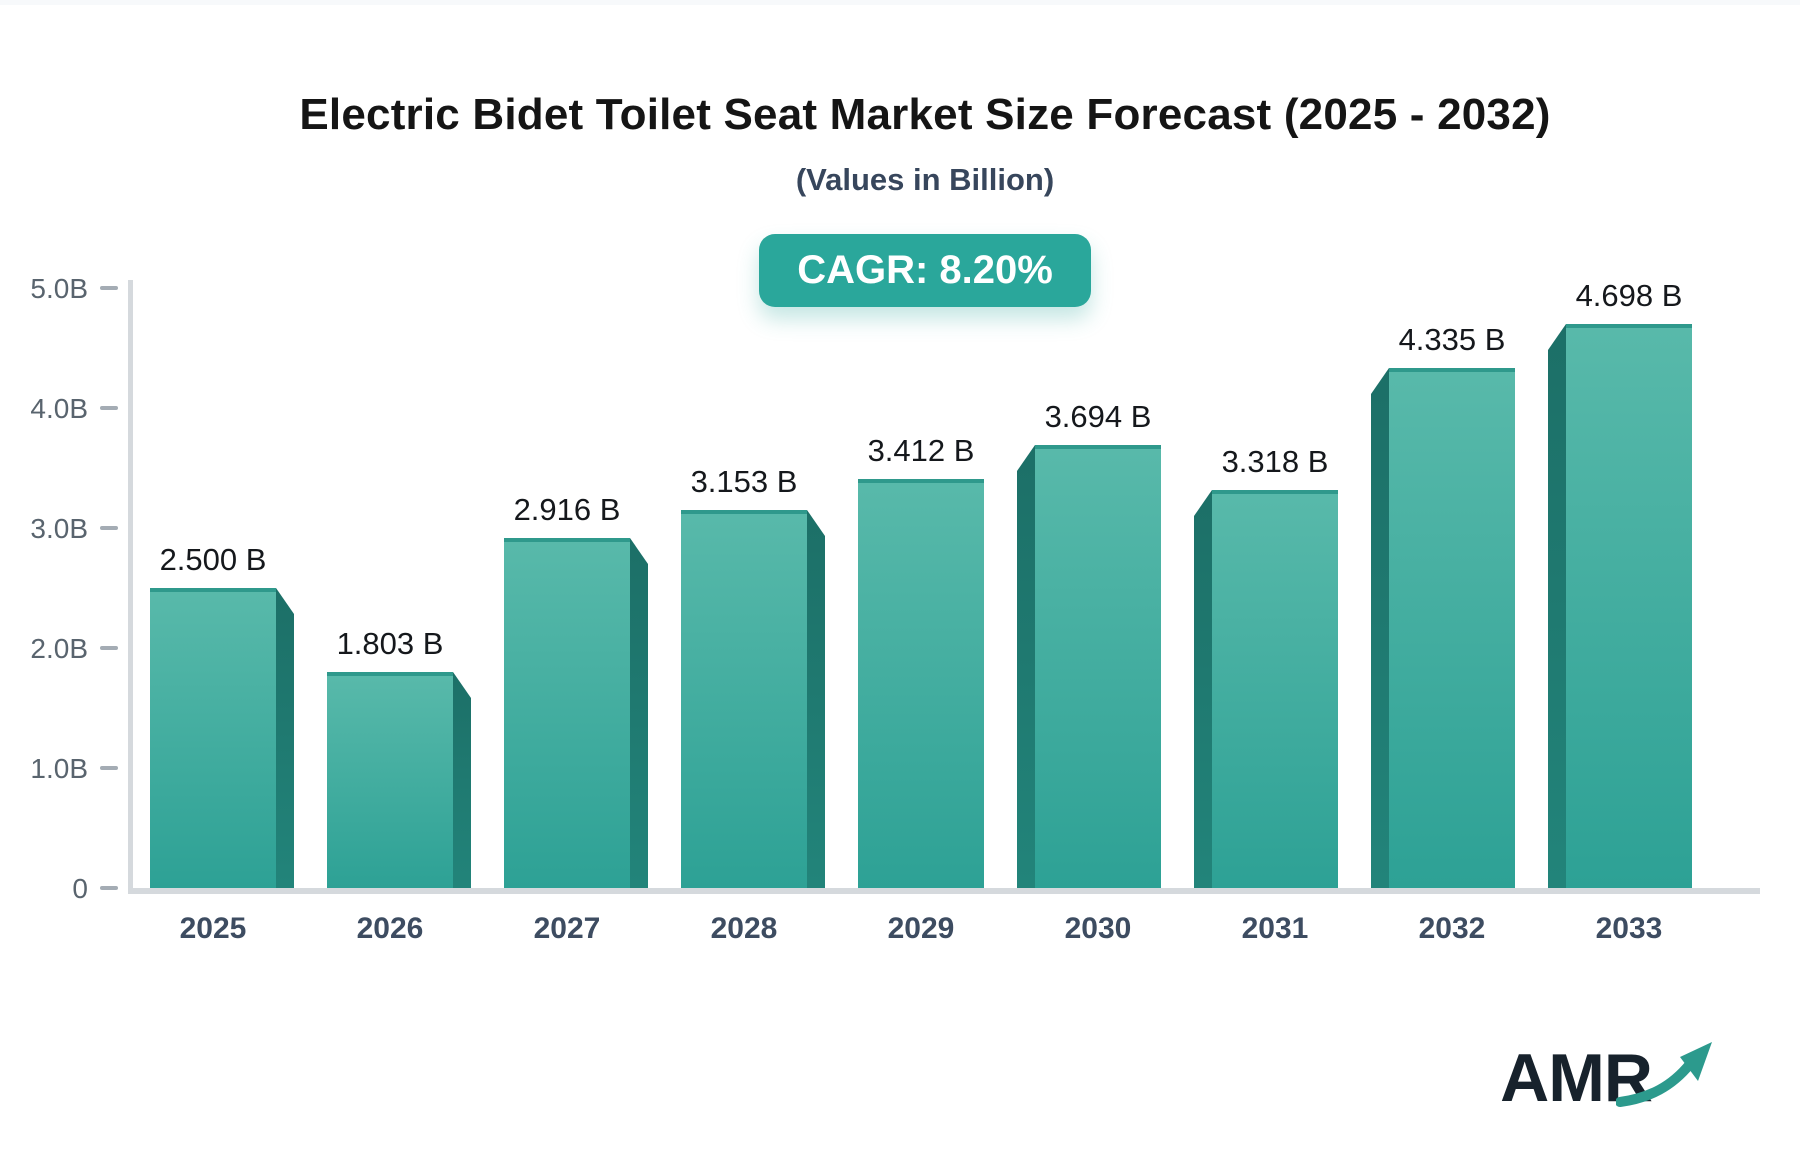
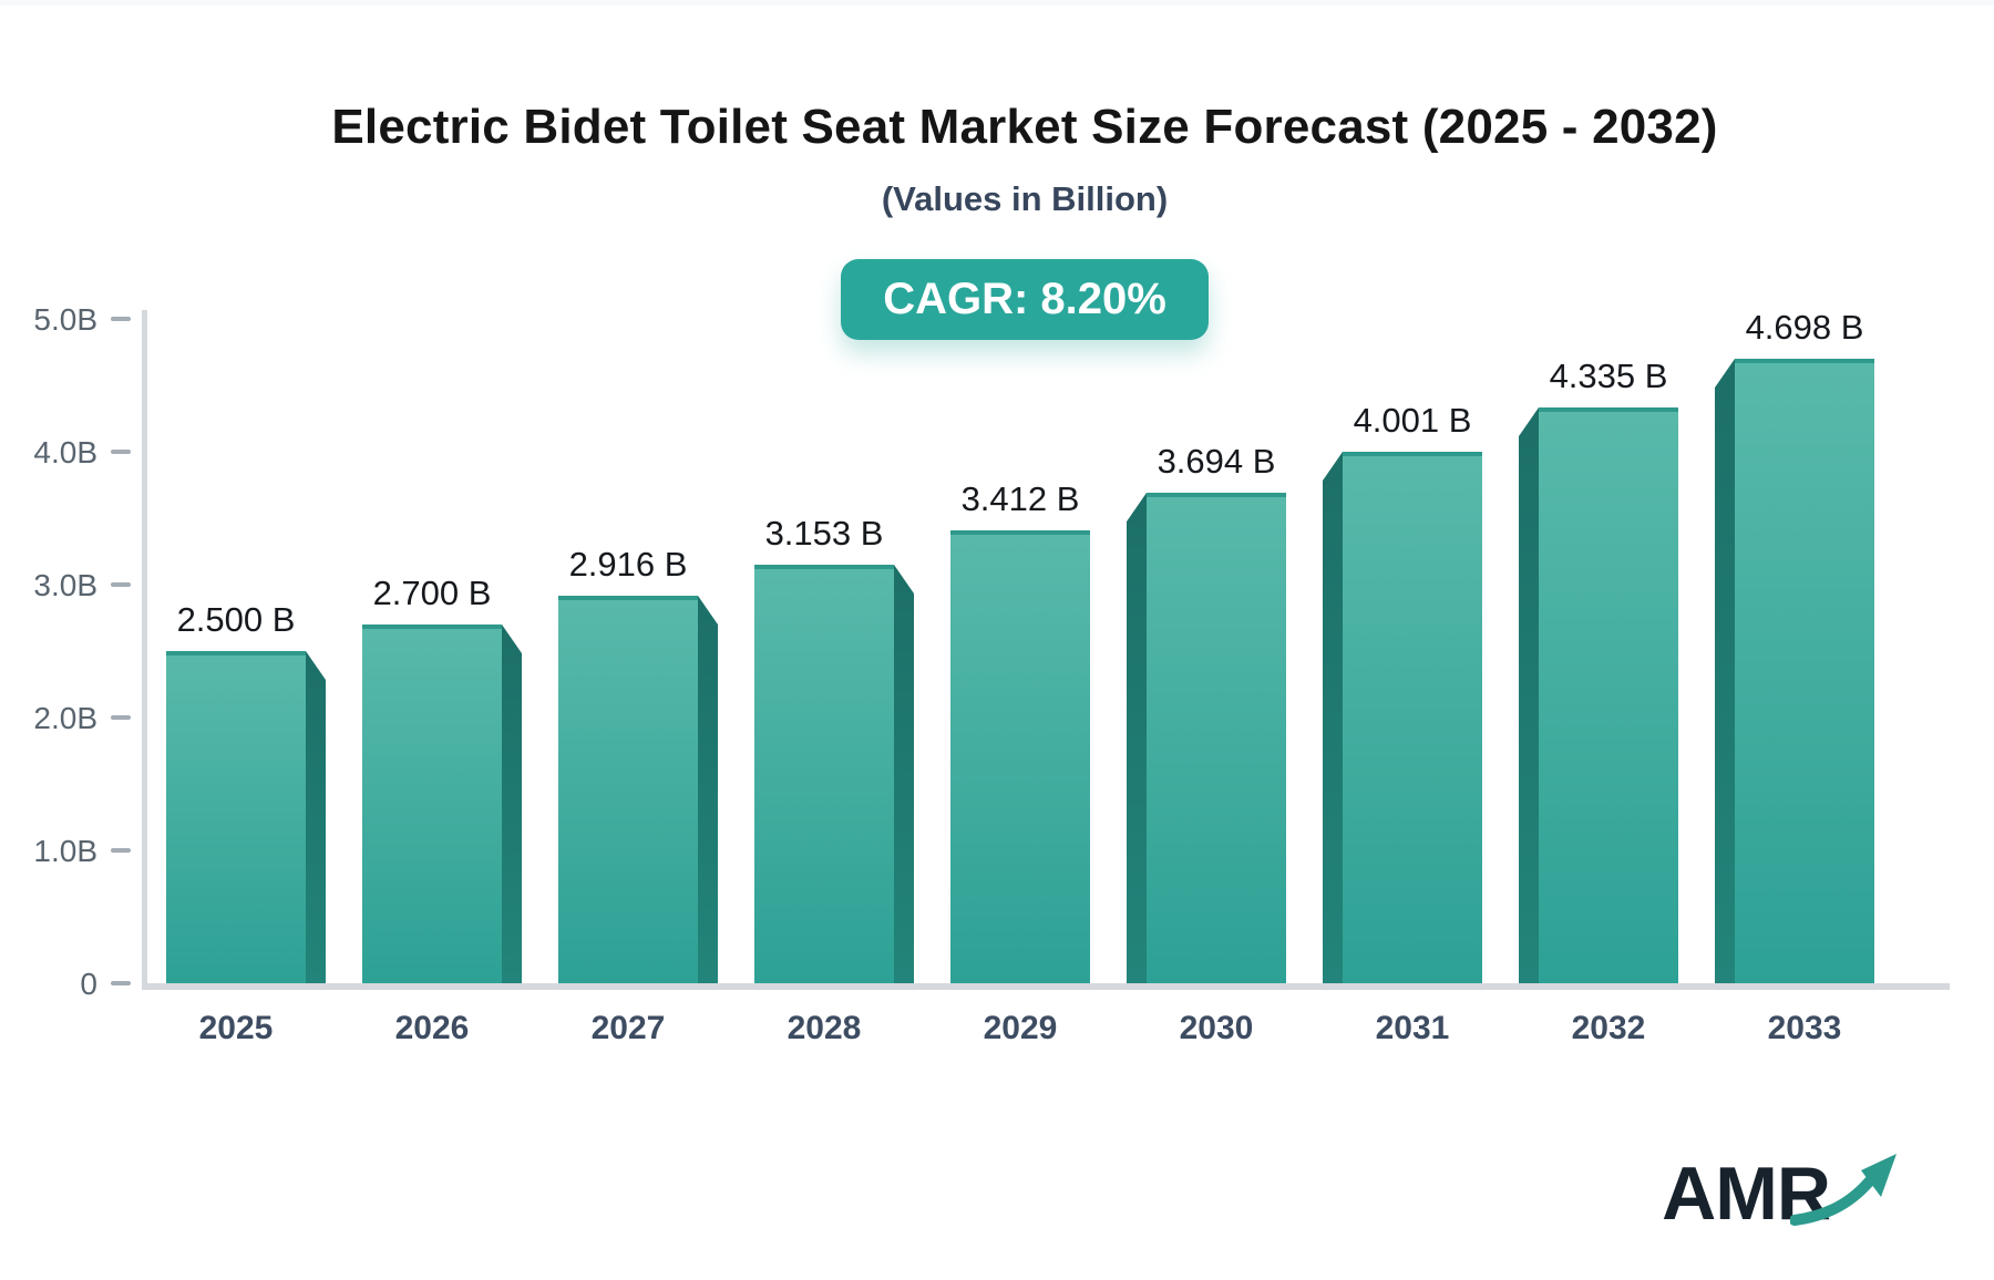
2026: 1.803 -> 2.700
2031: 3.318 -> 4.001
